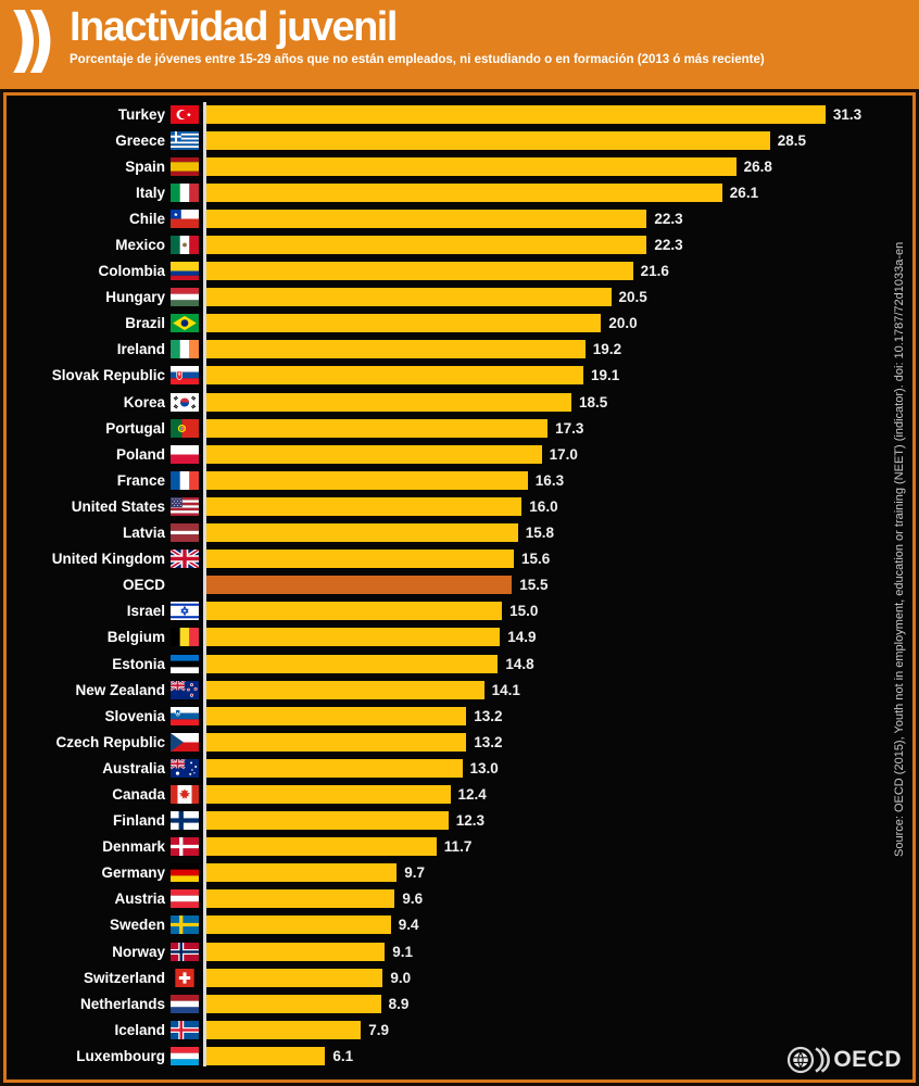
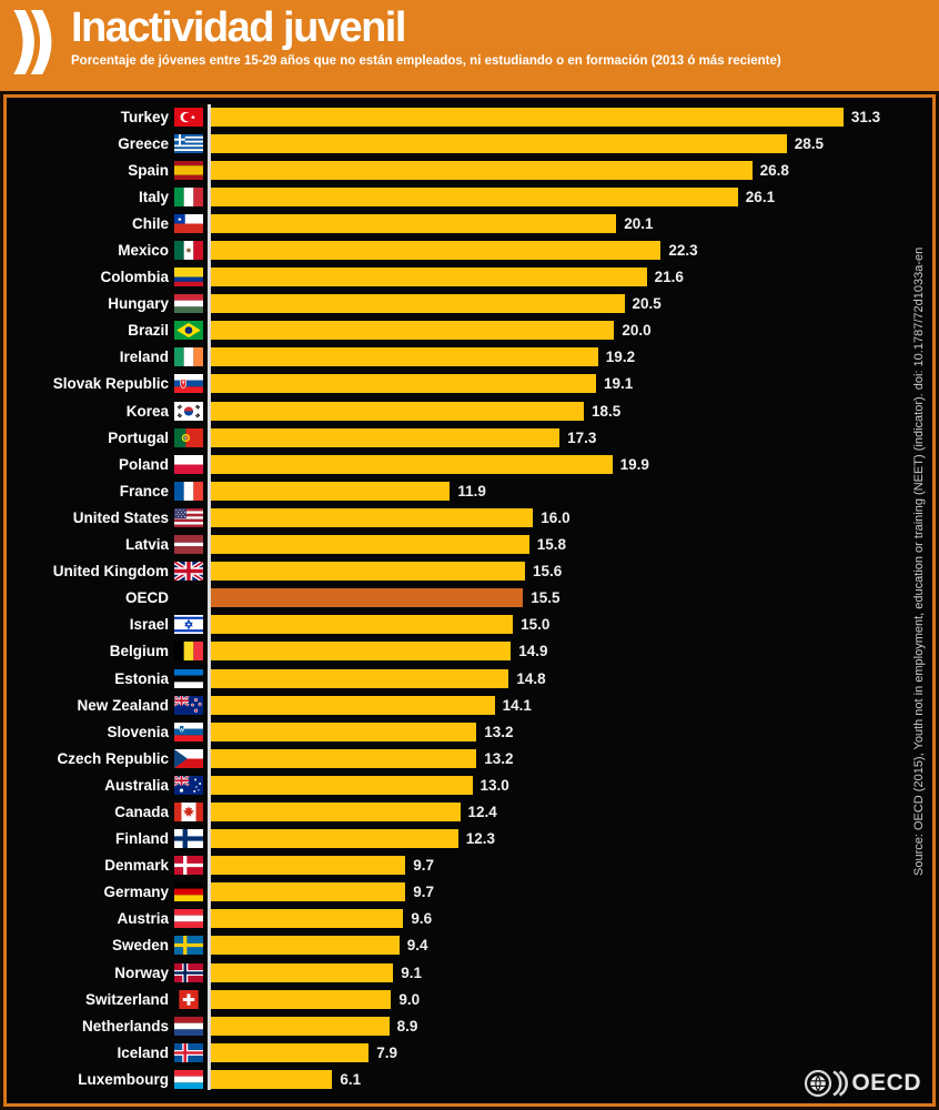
Chile: 22.3 -> 20.1
Poland: 17.0 -> 19.9
France: 16.3 -> 11.9
Denmark: 11.7 -> 9.7
